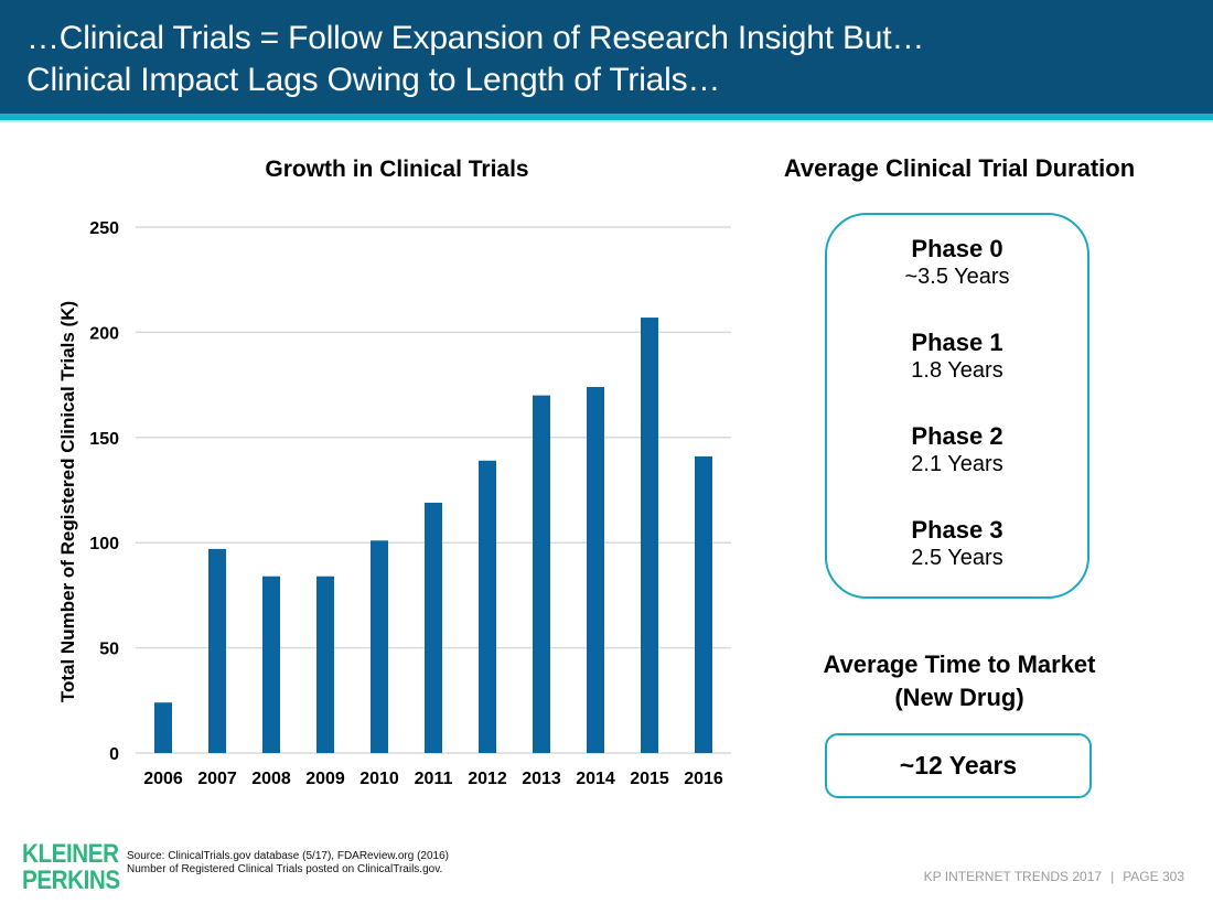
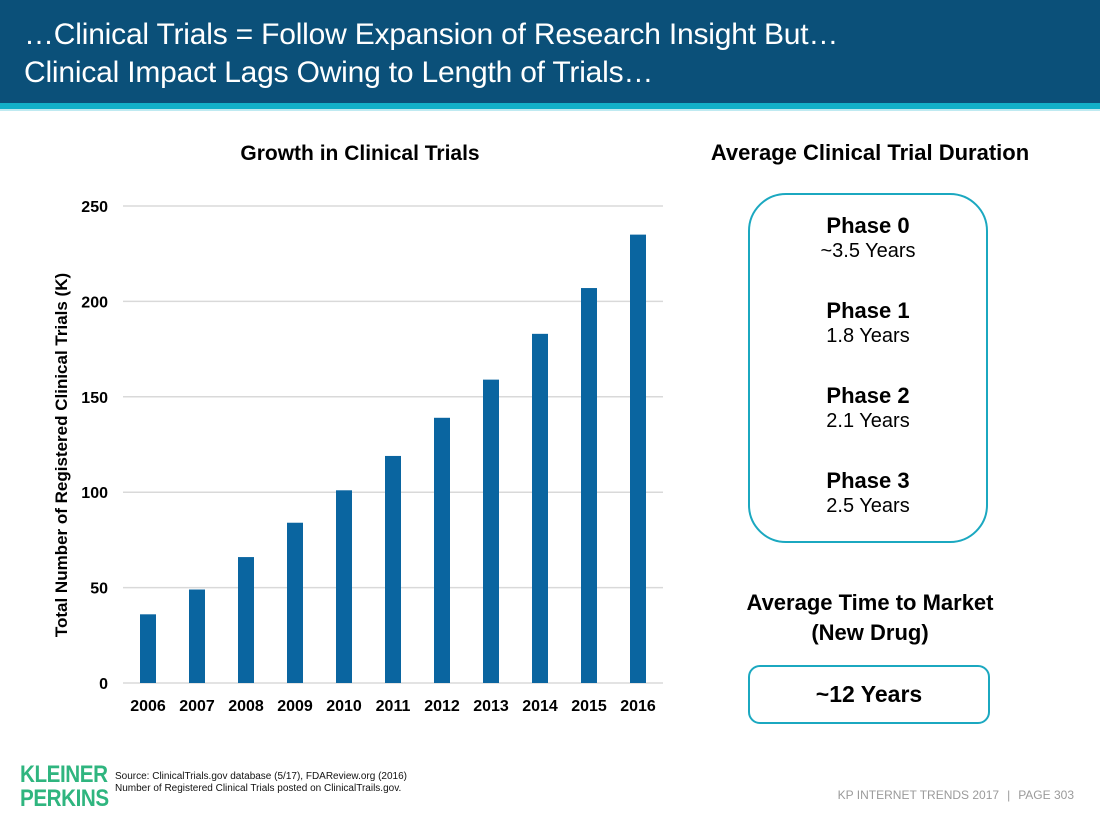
2006: 24 -> 36
2007: 97 -> 49
2008: 84 -> 66
2013: 170 -> 159
2014: 174 -> 183
2016: 141 -> 235
